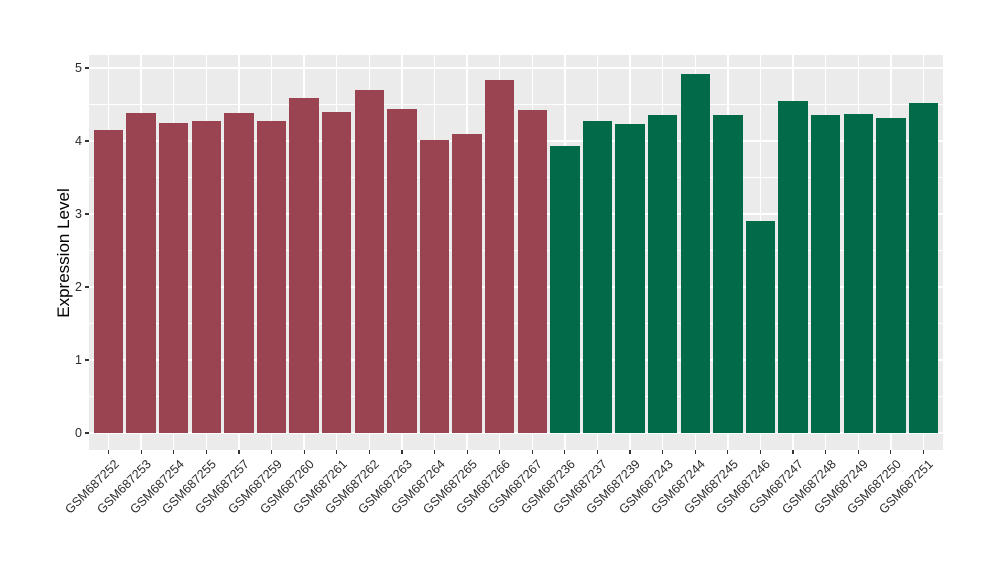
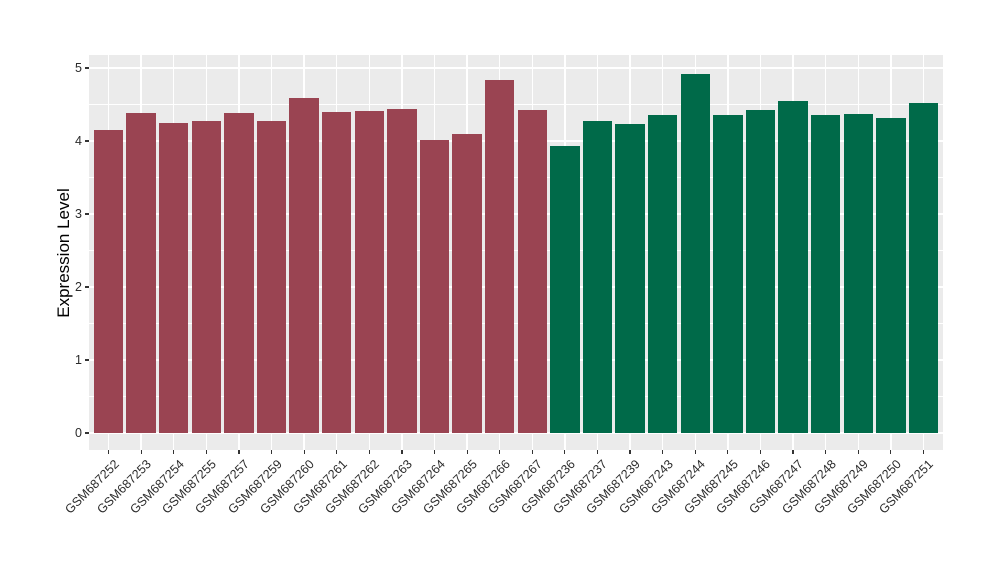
GSM687262: 4.7 -> 4.4
GSM687246: 2.9 -> 4.4
